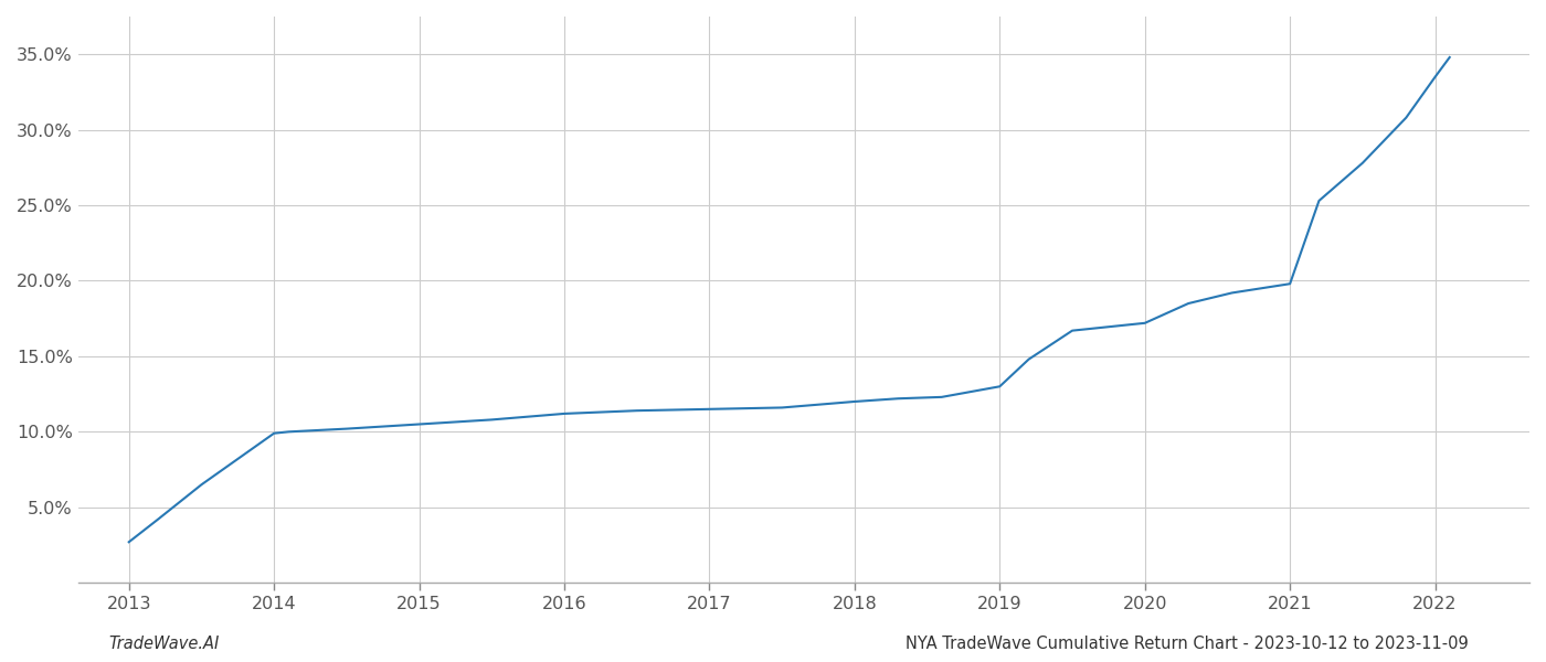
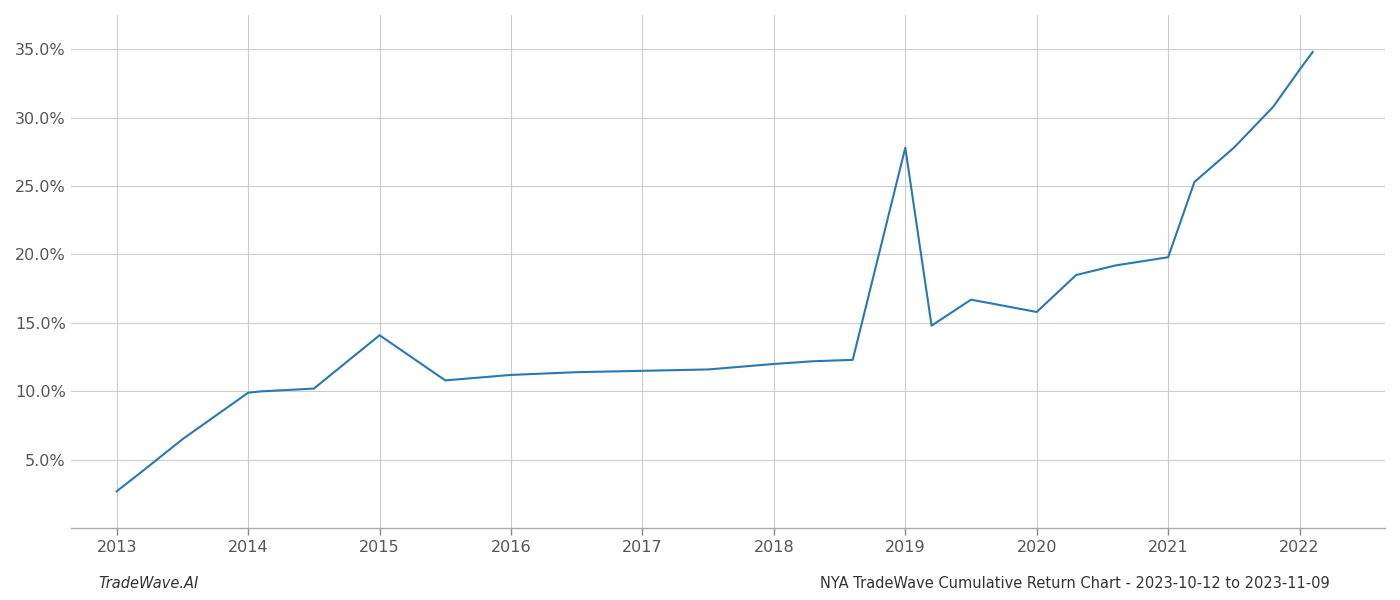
2015: 10.5% -> 14.1%
2019: 13.0% -> 27.8%
2020: 17.2% -> 15.8%
